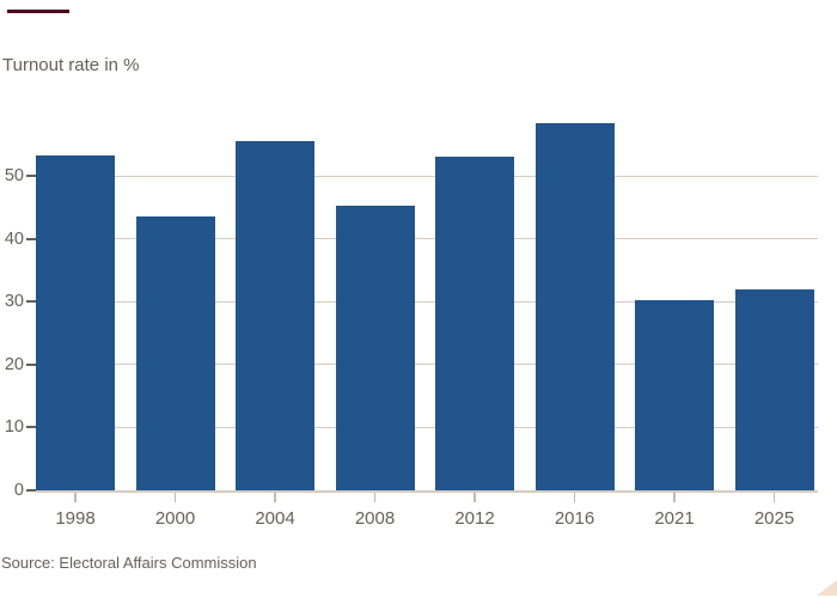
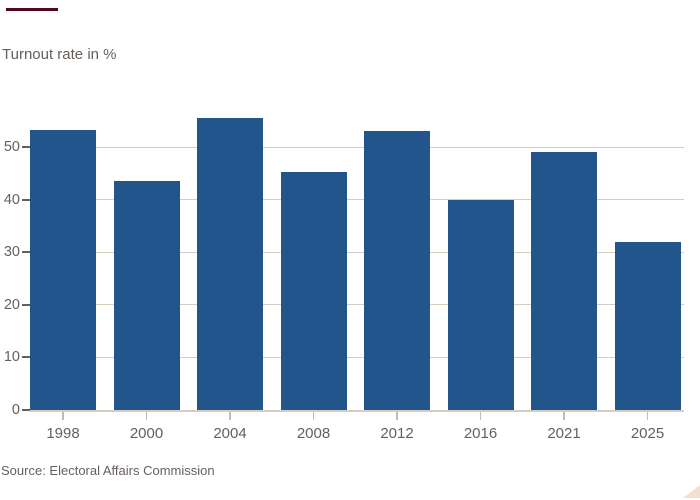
2016: 58 -> 40
2021: 30 -> 49
